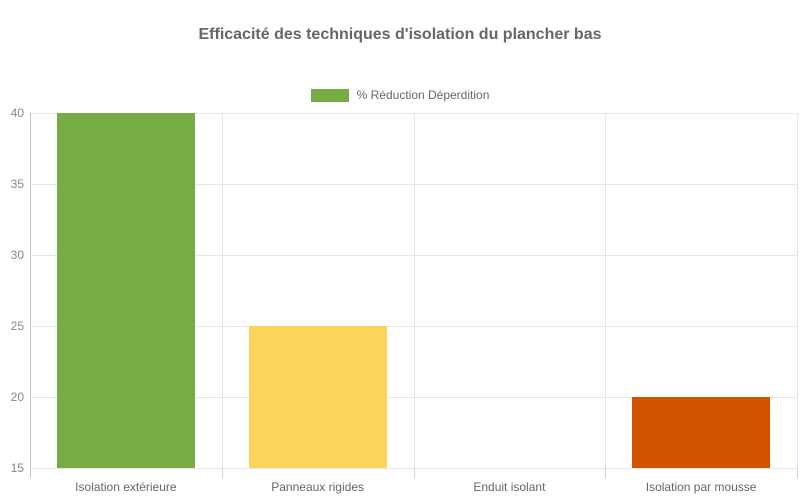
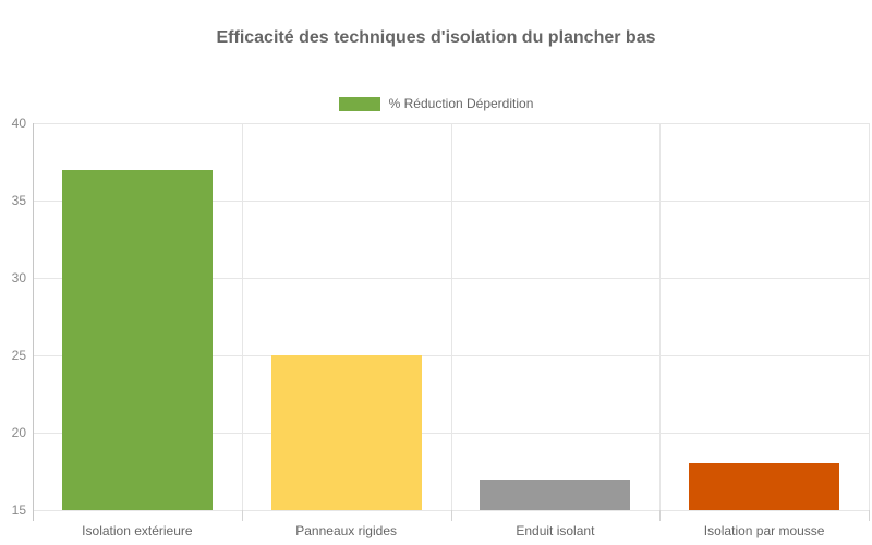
Isolation extérieure: 40 -> 37
Enduit isolant: 15 -> 17
Isolation par mousse: 20 -> 18
